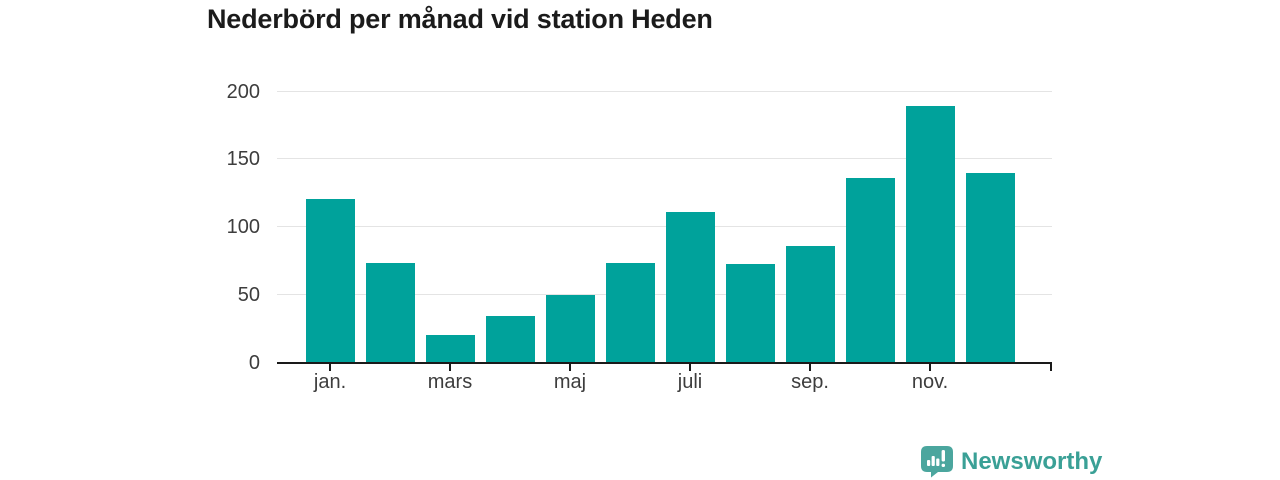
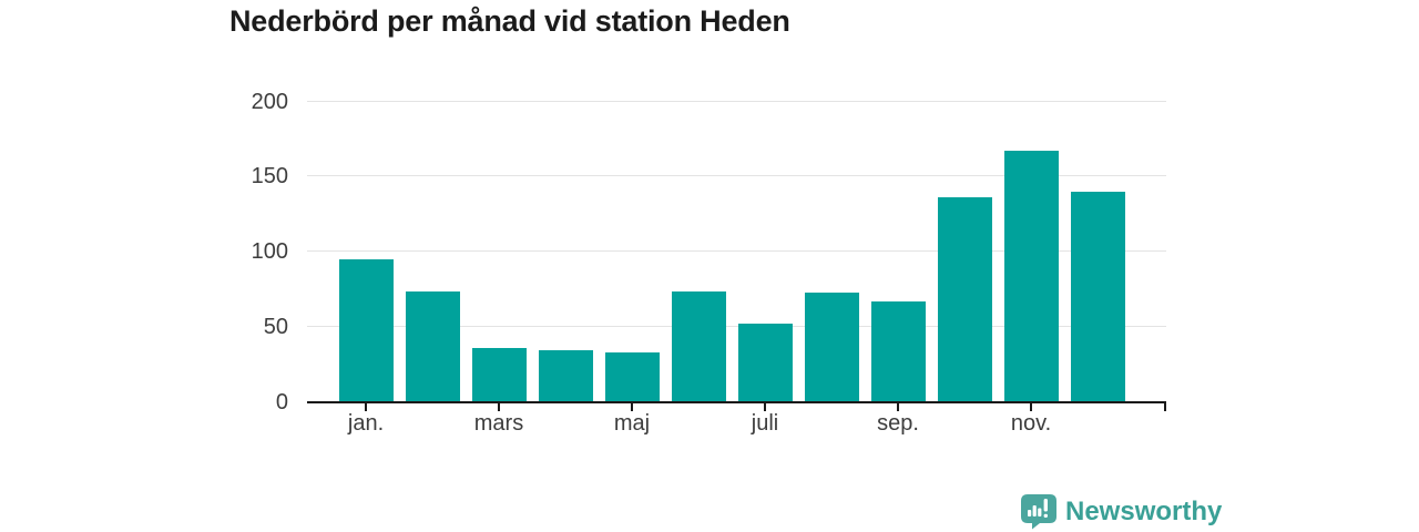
jan.: 121 -> 95
mars: 21 -> 36
maj: 50 -> 33
juli: 111 -> 52
sep.: 86 -> 67
nov.: 189 -> 167
